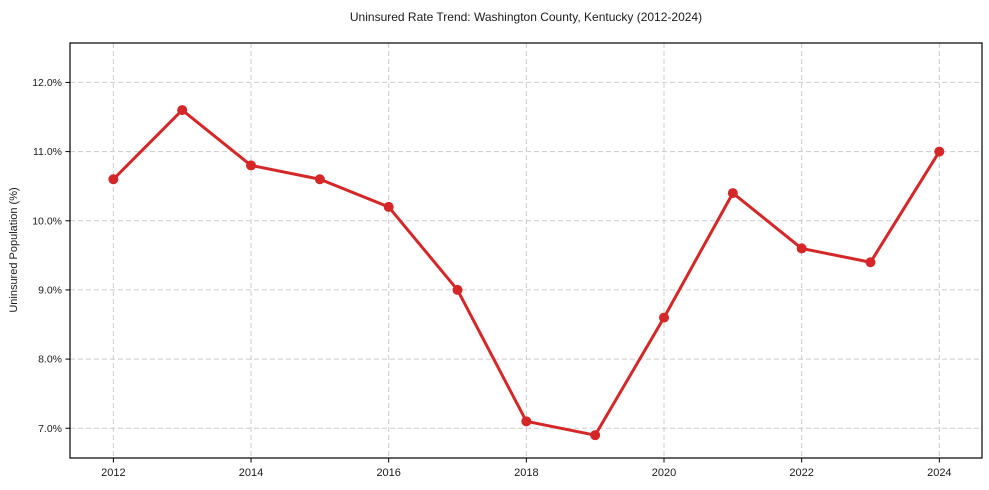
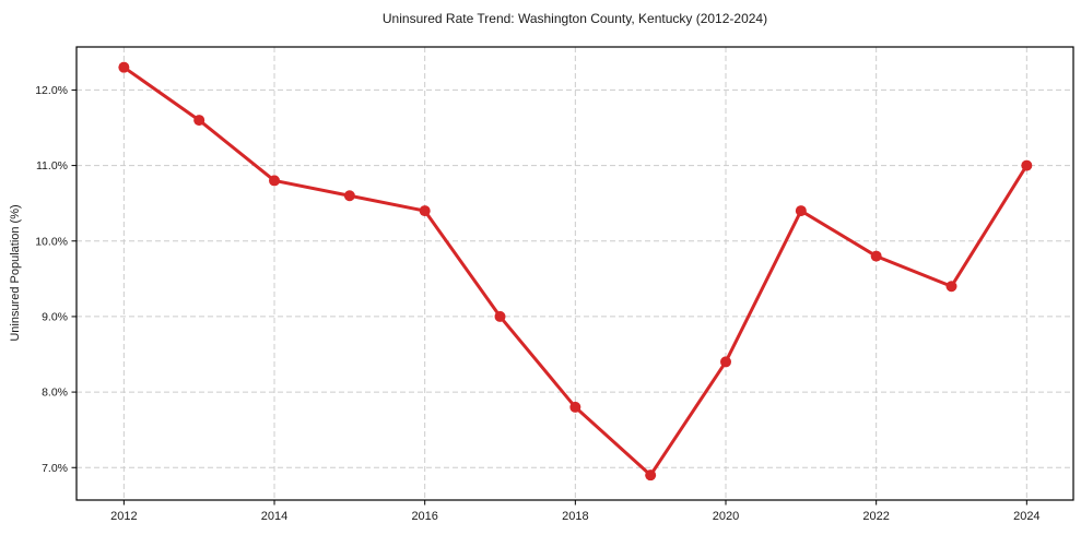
2012: 10.6% -> 12.3%
2016: 10.2% -> 10.4%
2018: 7.1% -> 7.8%
2020: 8.6% -> 8.4%
2022: 9.6% -> 9.8%
